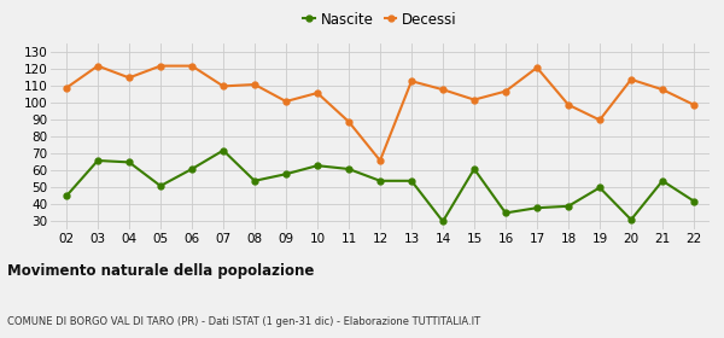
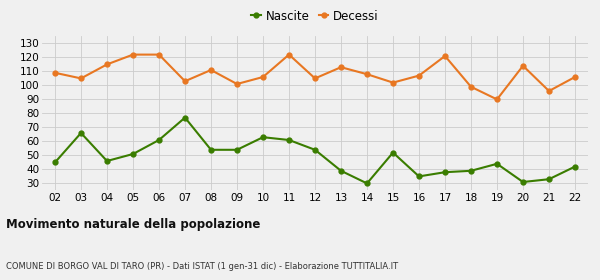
Decessi/03: 122 -> 105
Nascite/04: 65 -> 46
Nascite/07: 72 -> 77
Decessi/07: 110 -> 103
Nascite/09: 58 -> 54
Decessi/11: 89 -> 122
Decessi/12: 66 -> 105
Nascite/13: 54 -> 39
Nascite/15: 61 -> 52
Nascite/19: 50 -> 44
Nascite/21: 54 -> 33
Decessi/21: 108 -> 96
Decessi/22: 99 -> 106
